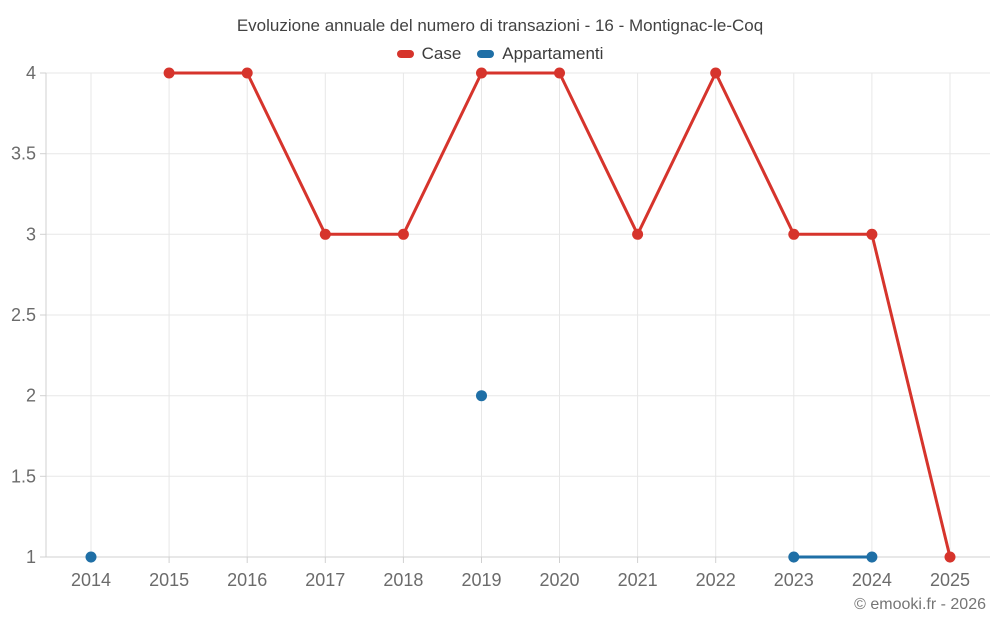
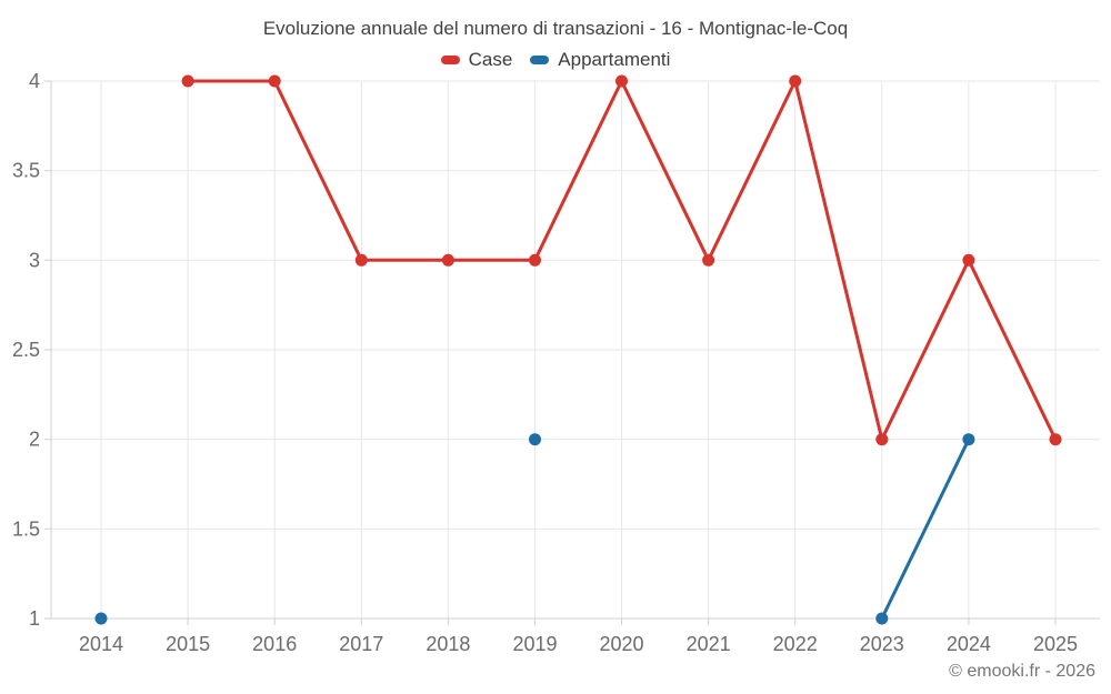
Case/2019: 4 -> 3
Case/2023: 3 -> 2
Appartamenti/2024: 1 -> 2
Case/2025: 1 -> 2
